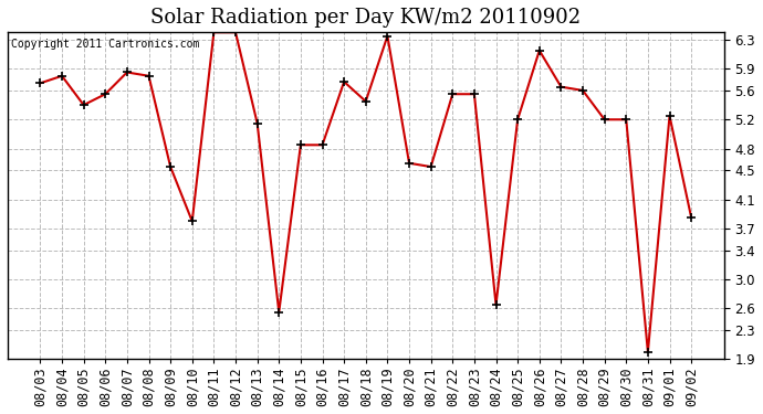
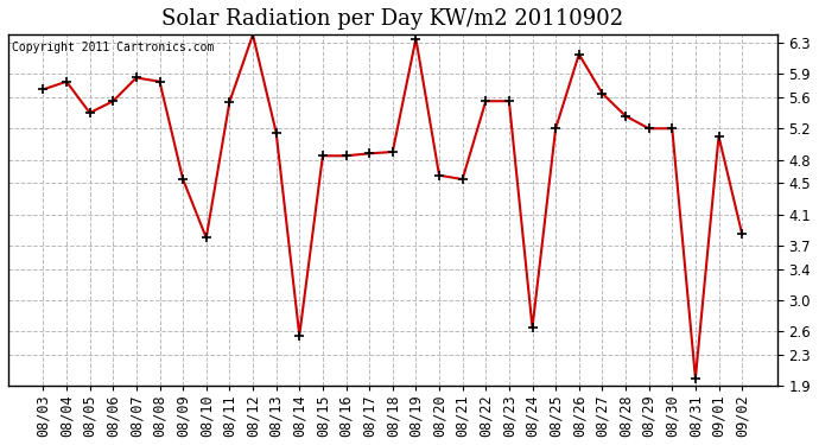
08/11: 6.40 -> 5.54
08/17: 5.72 -> 4.88
08/18: 5.45 -> 4.90
08/28: 5.60 -> 5.36
09/01: 5.25 -> 5.10
